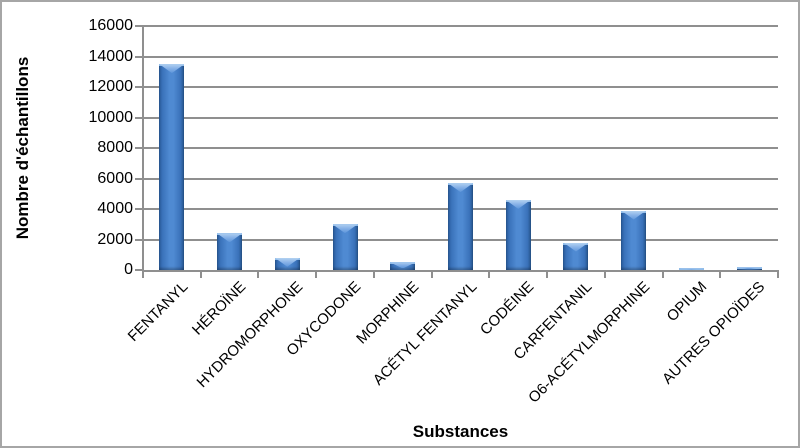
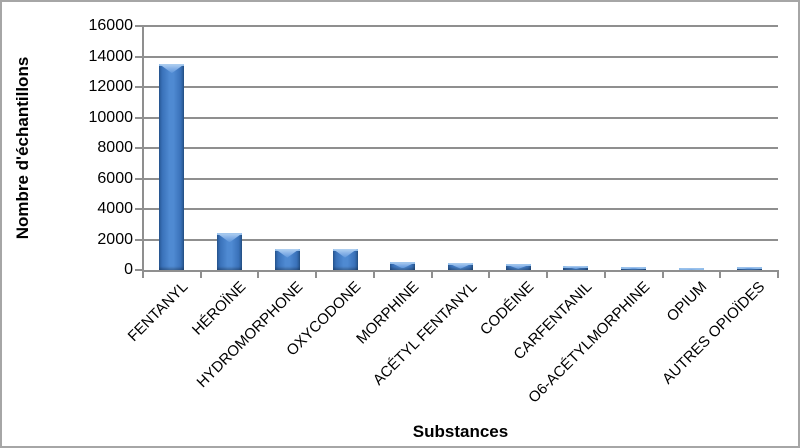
HYDROMORPHONE: 800 -> 1400
OXYCODONE: 3000 -> 1400
ACÉTYL FENTANYL: 5700 -> 400
CODÉINE: 4600 -> 400
CARFENTANIL: 1800 -> 300
O6-ACÉTYLMORPHINE: 3900 -> 200
